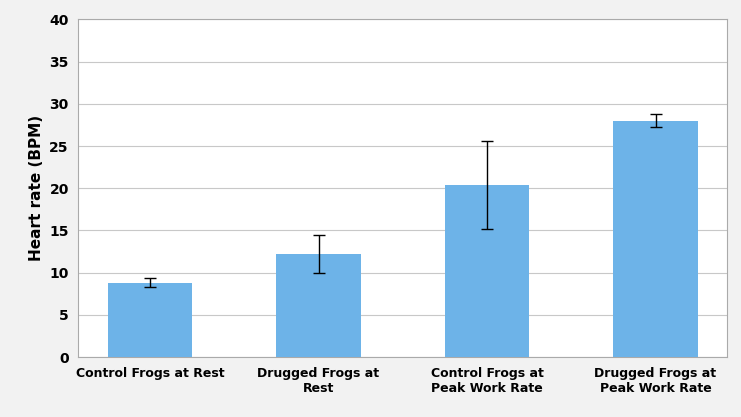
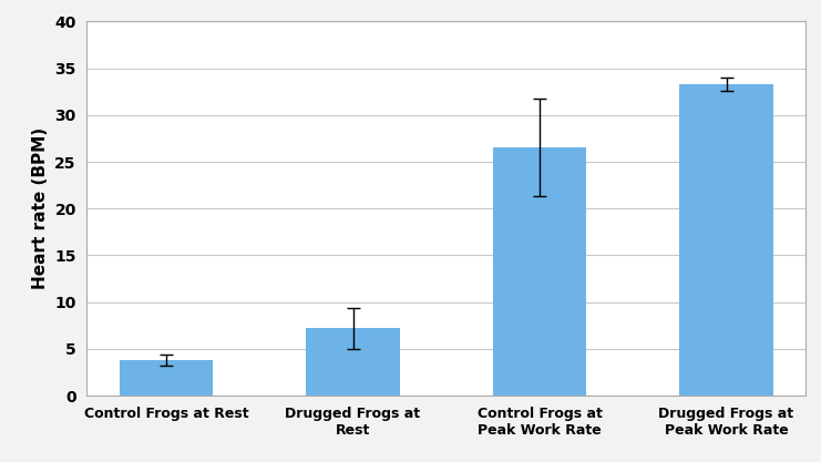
Control Frogs at Rest: 8.8 -> 3.8
Drugged Frogs at Rest: 12.2 -> 7.2
Control Frogs at Peak Work Rate: 20.4 -> 26.5
Drugged Frogs at Peak Work Rate: 28.0 -> 33.3
